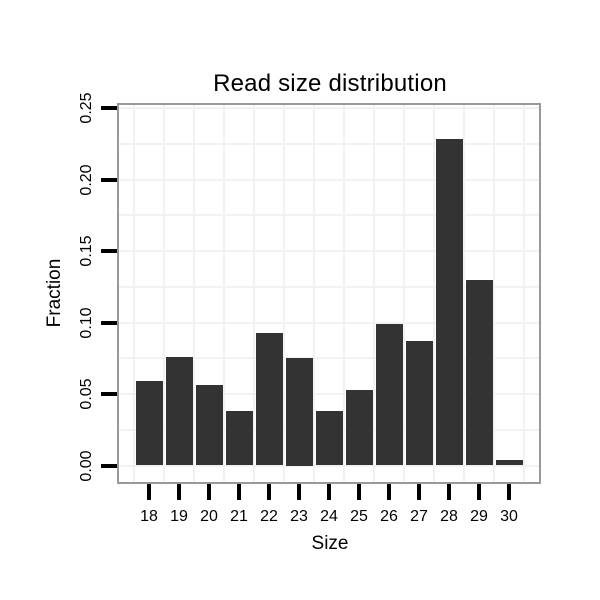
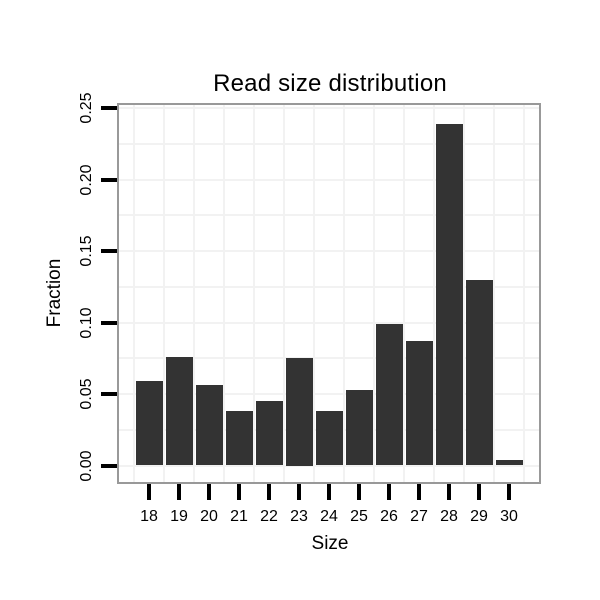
22: 0.093 -> 0.045
28: 0.228 -> 0.239
